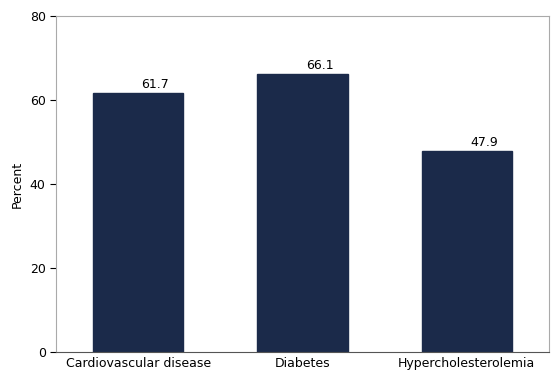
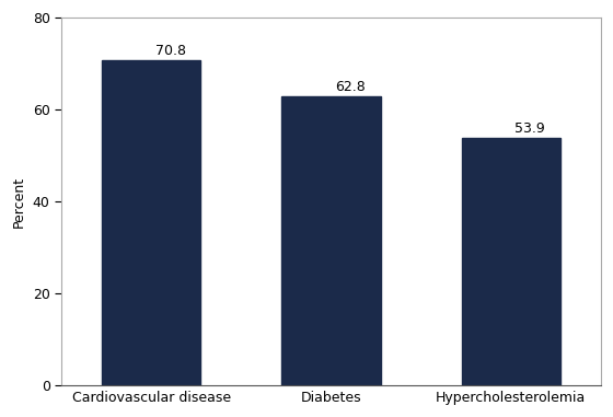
Cardiovascular disease: 61.7 -> 70.8
Diabetes: 66.1 -> 62.8
Hypercholesterolemia: 47.9 -> 53.9
